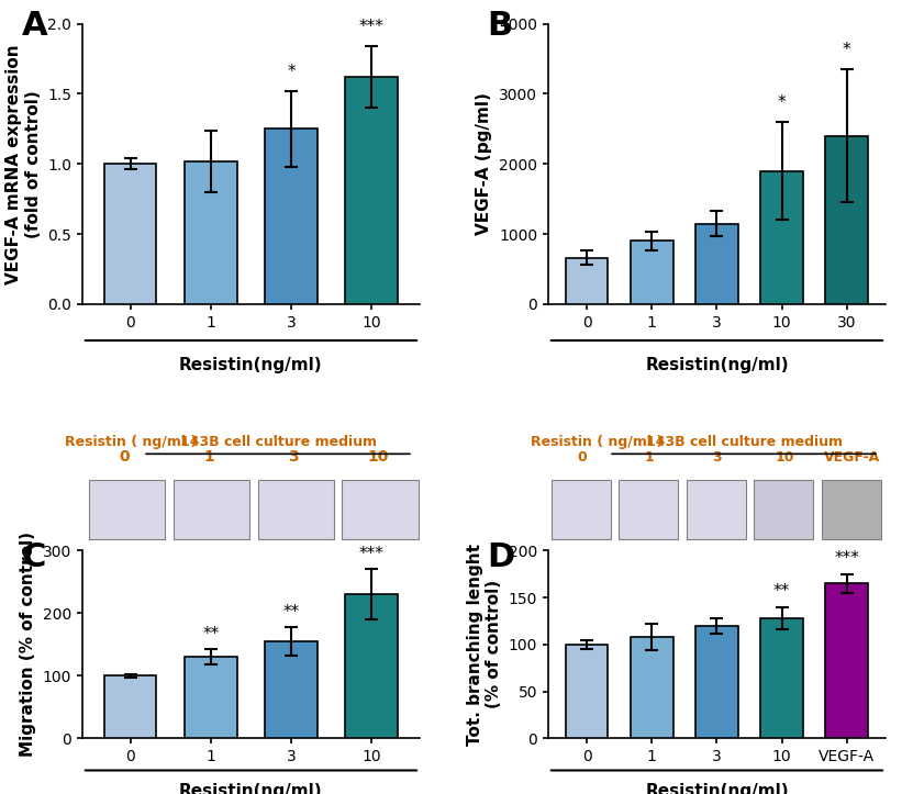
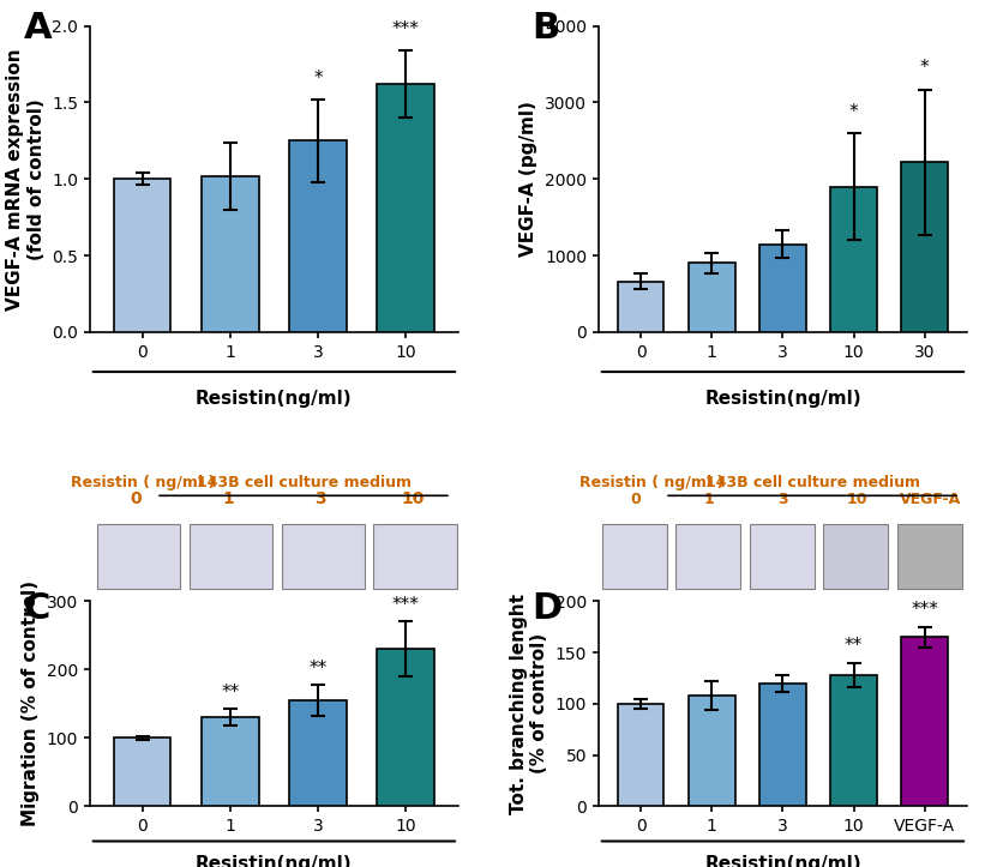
30: 2400 -> 2220
